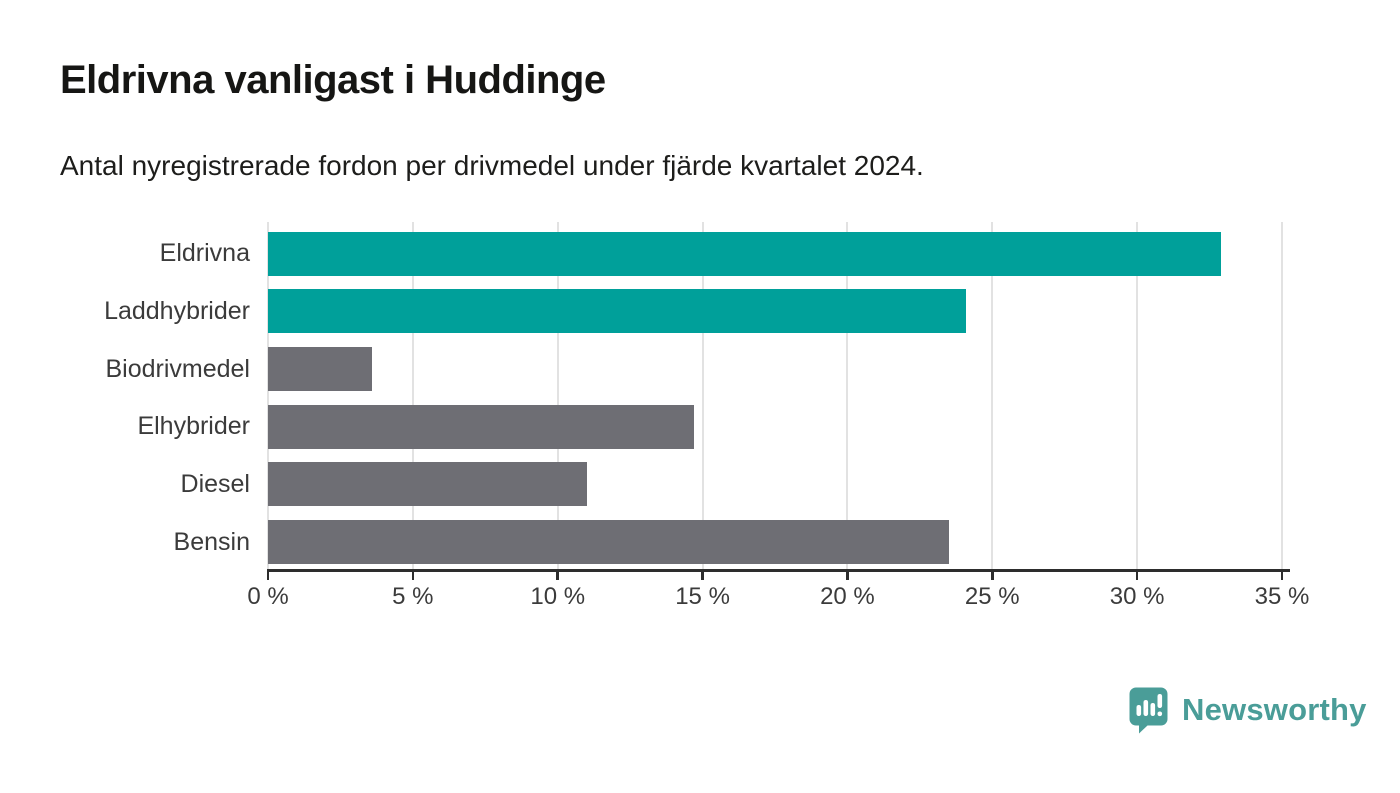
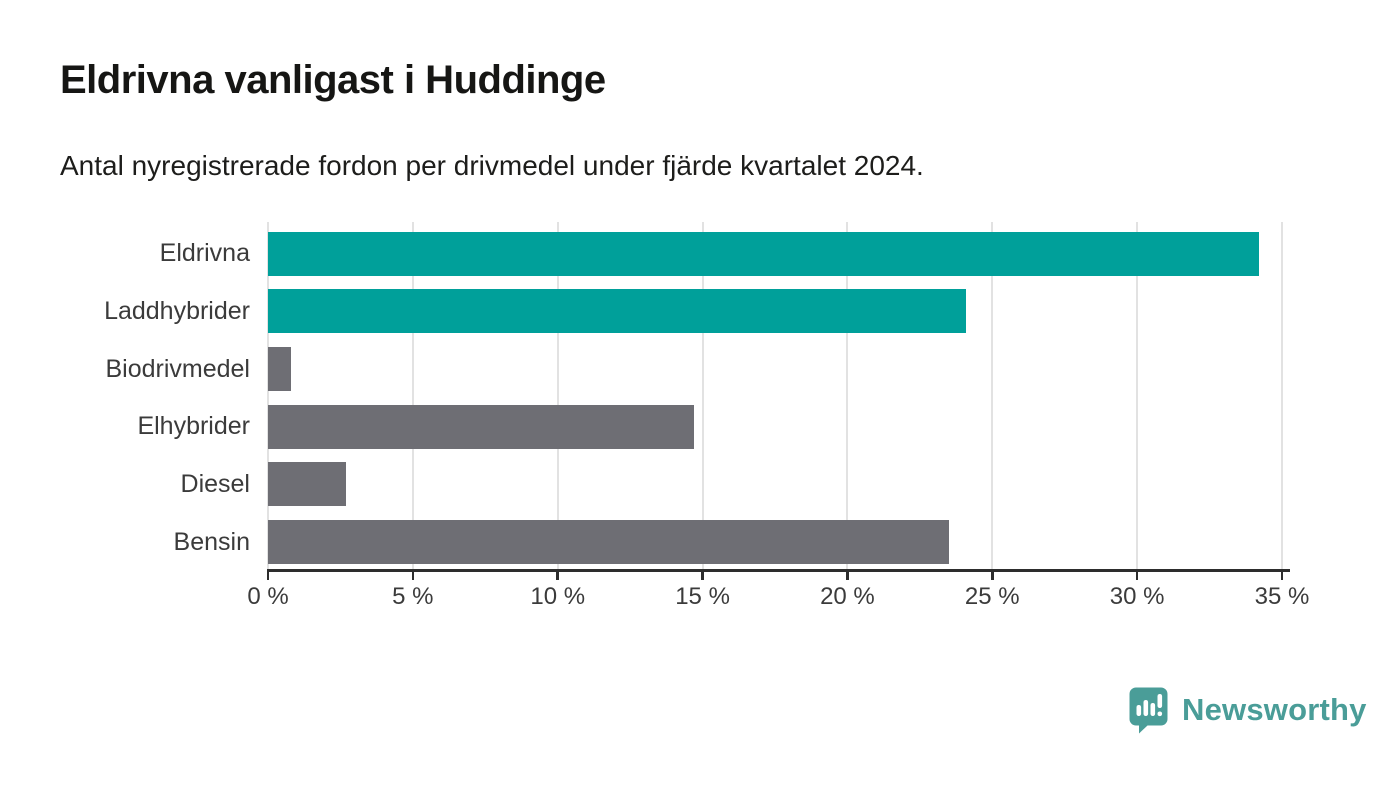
Eldrivna: 32.9% -> 34.2%
Biodrivmedel: 3.6% -> 0.8%
Diesel: 11.0% -> 2.7%
